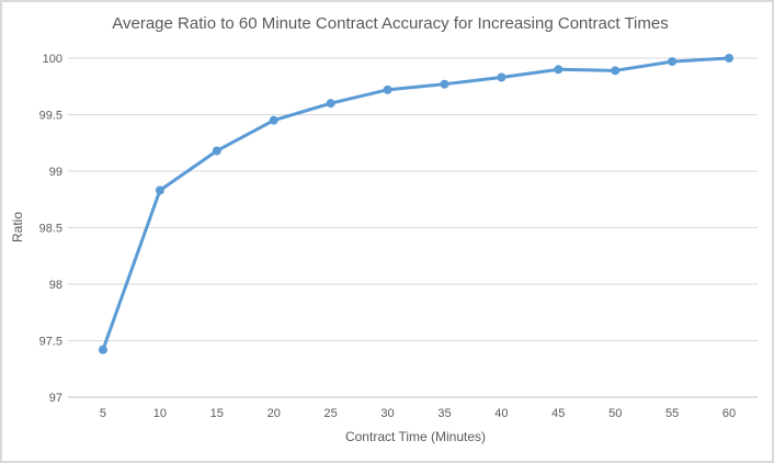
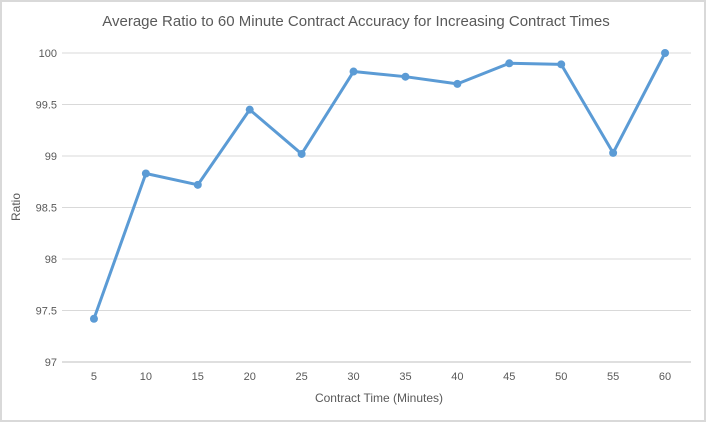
15: 99.18 -> 98.72
25: 99.60 -> 99.02
30: 99.72 -> 99.82
40: 99.83 -> 99.70
55: 99.97 -> 99.03
